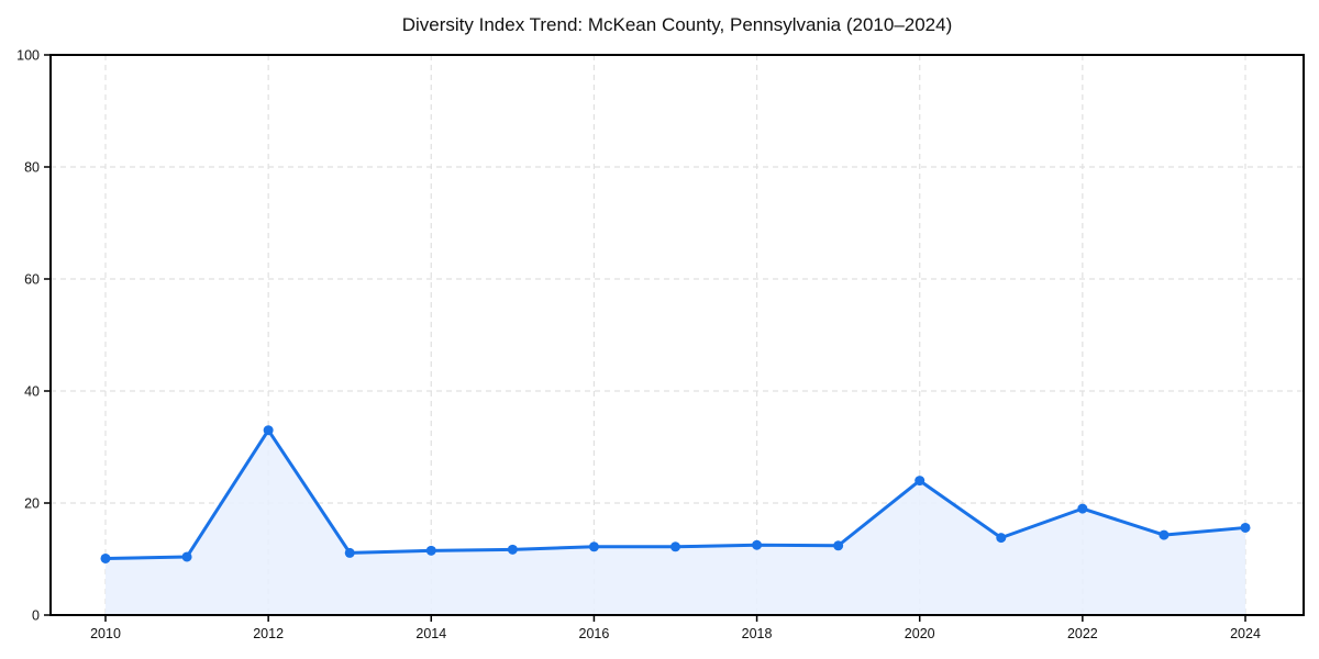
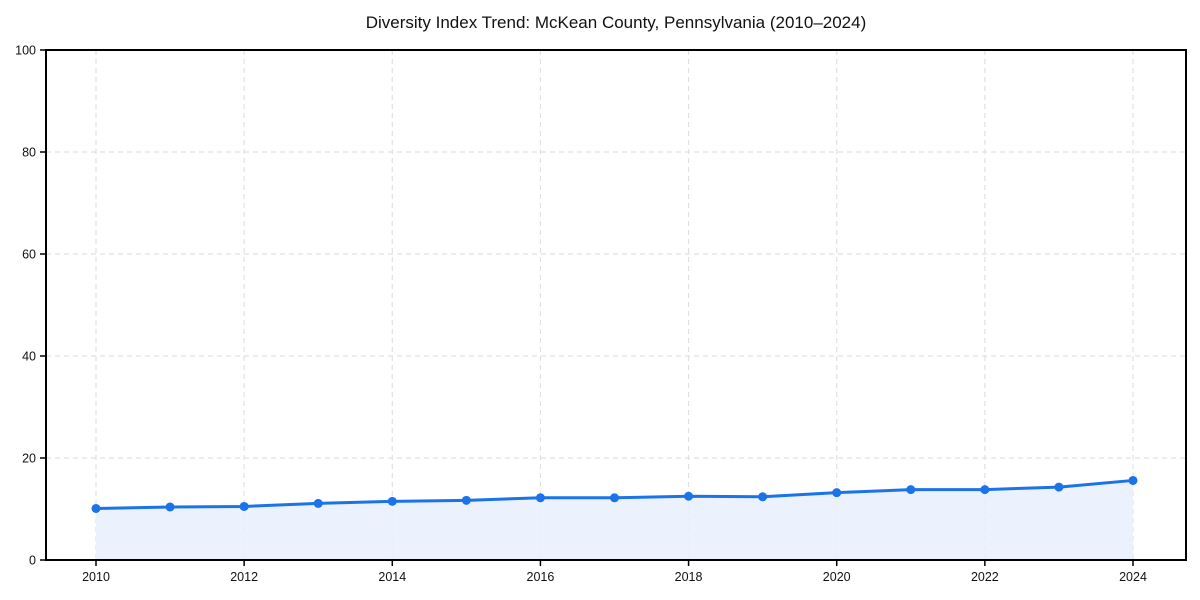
2012: 33 -> 10
2020: 24 -> 13
2022: 19 -> 14
